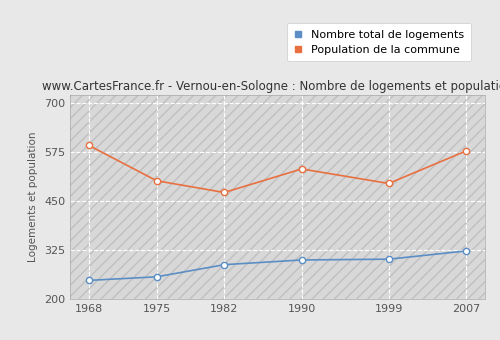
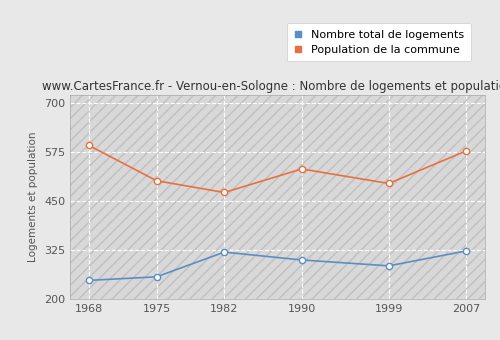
Nombre total de logements/1982: 288 -> 320
Nombre total de logements/1999: 302 -> 285
